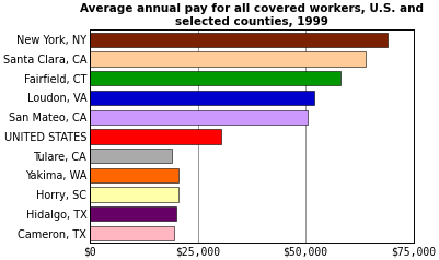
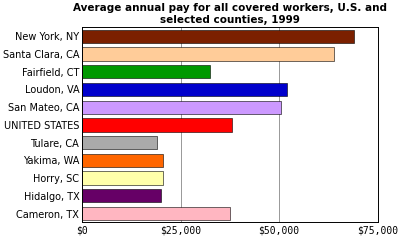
Fairfield, CT: $58,000 -> $32,500
UNITED STATES: $30,500 -> $38,000
Cameron, TX: $19,500 -> $37,500
